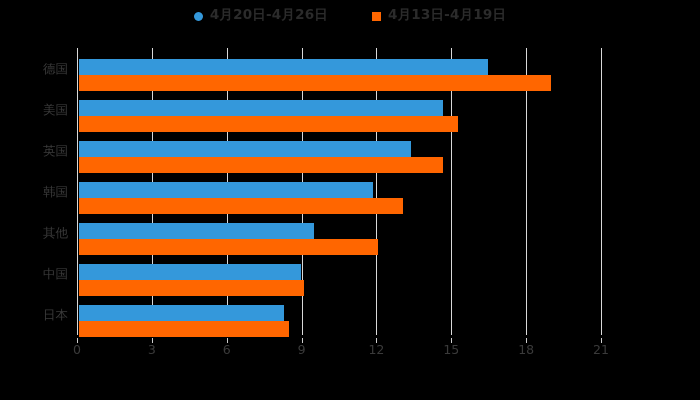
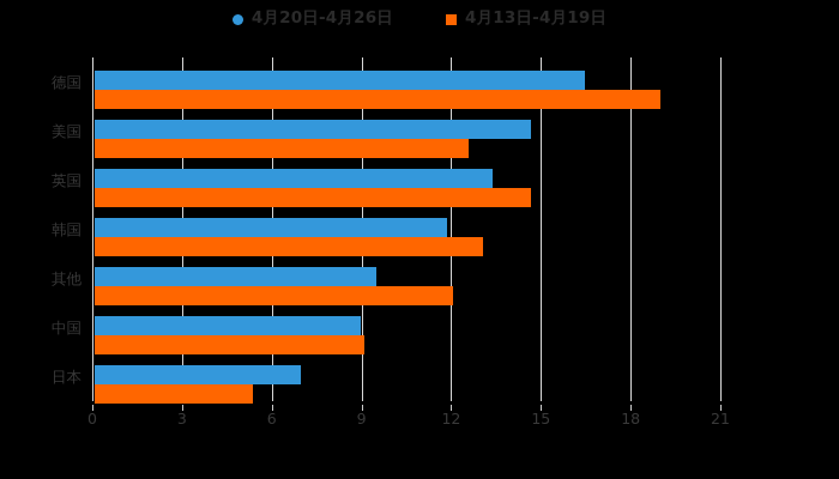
4月13日-4月19日/美国: 15.2 -> 12.5
4月20日-4月26日/日本: 8.2 -> 6.9
4月13日-4月19日/日本: 8.4 -> 5.3
